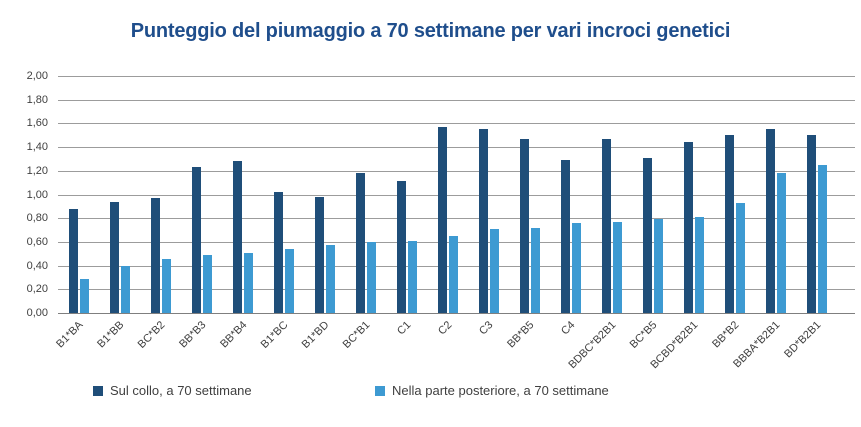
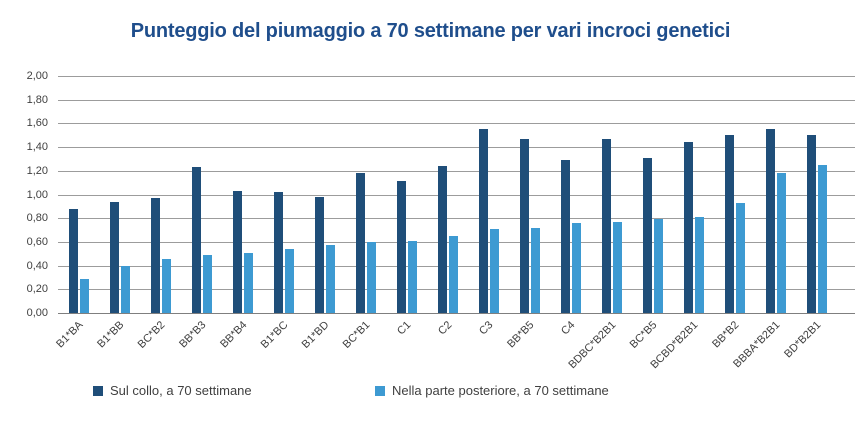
Sul collo, a 70 settimane/BB*B4: 1,28 -> 1,03
Sul collo, a 70 settimane/C2: 1,57 -> 1,24
